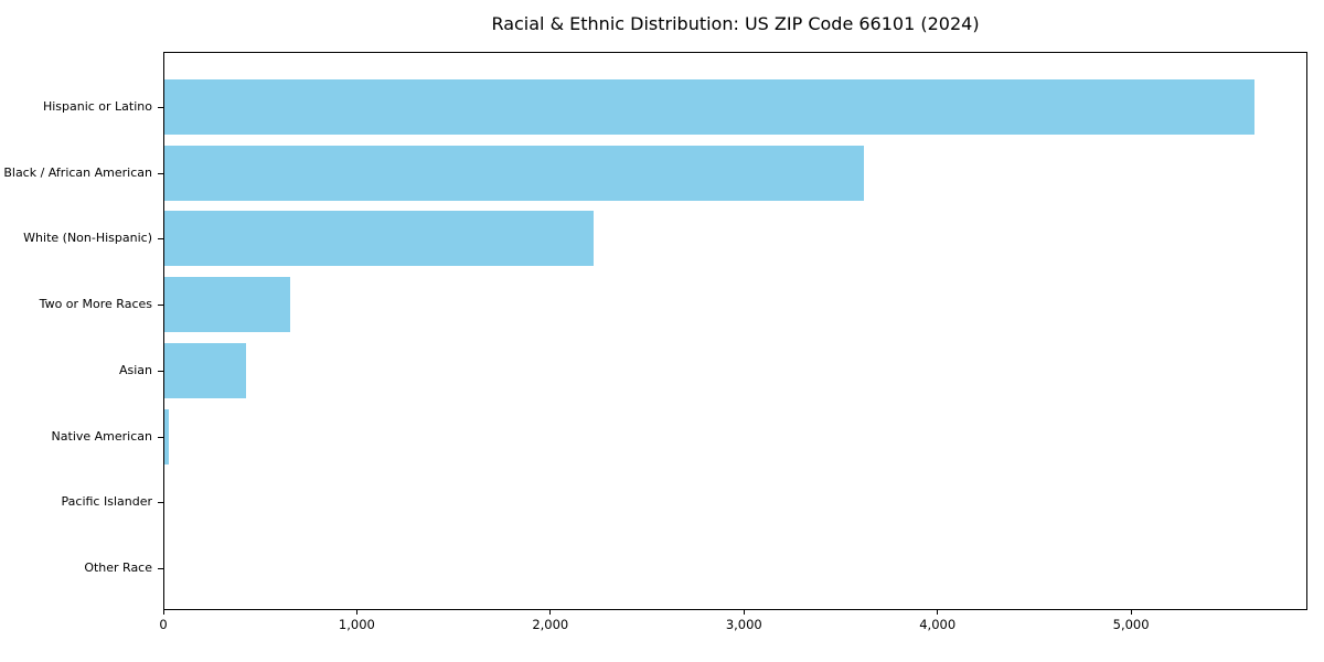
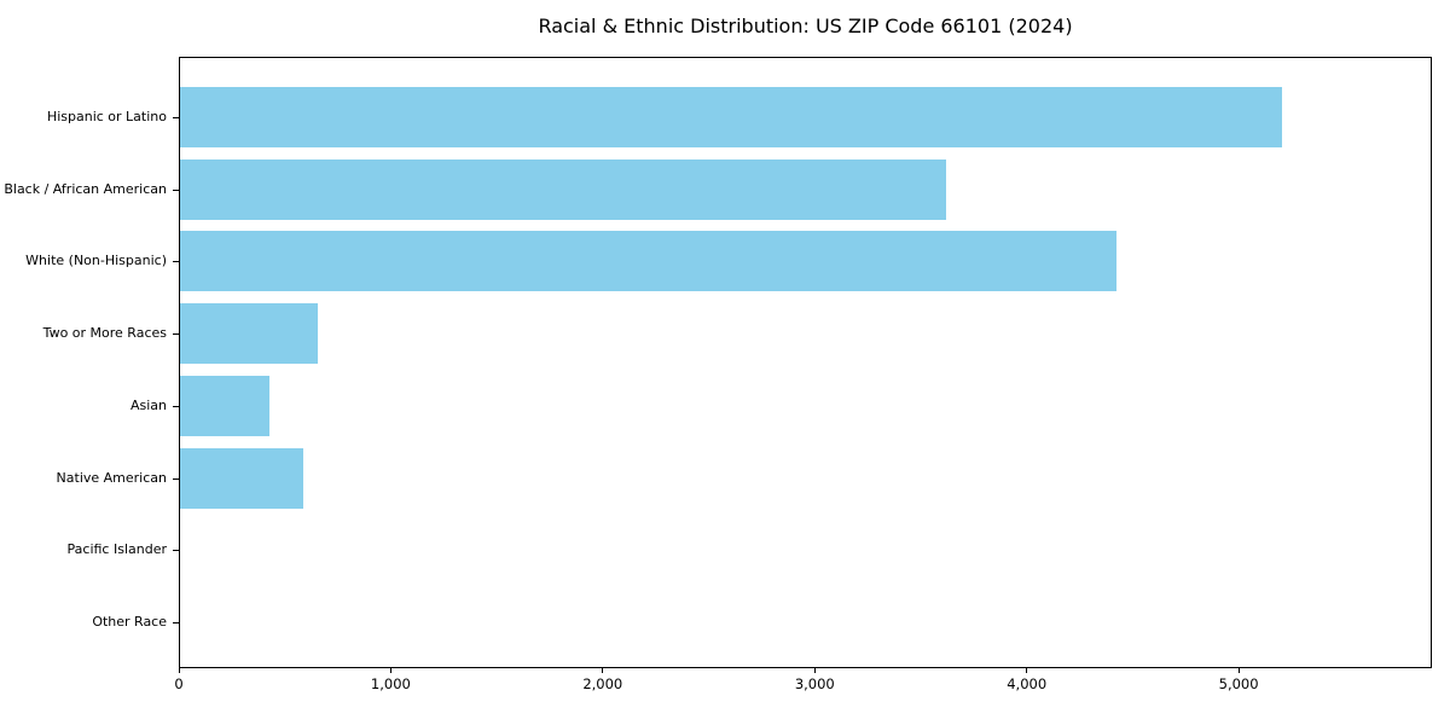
Hispanic or Latino: 5630 -> 5200
White (Non-Hispanic): 2220 -> 4420
Native American: 20 -> 580
